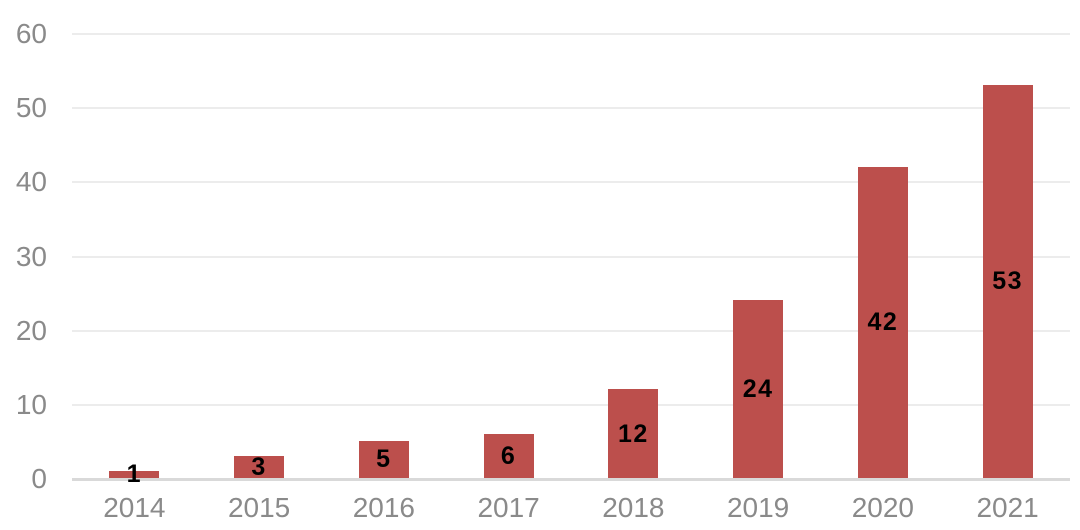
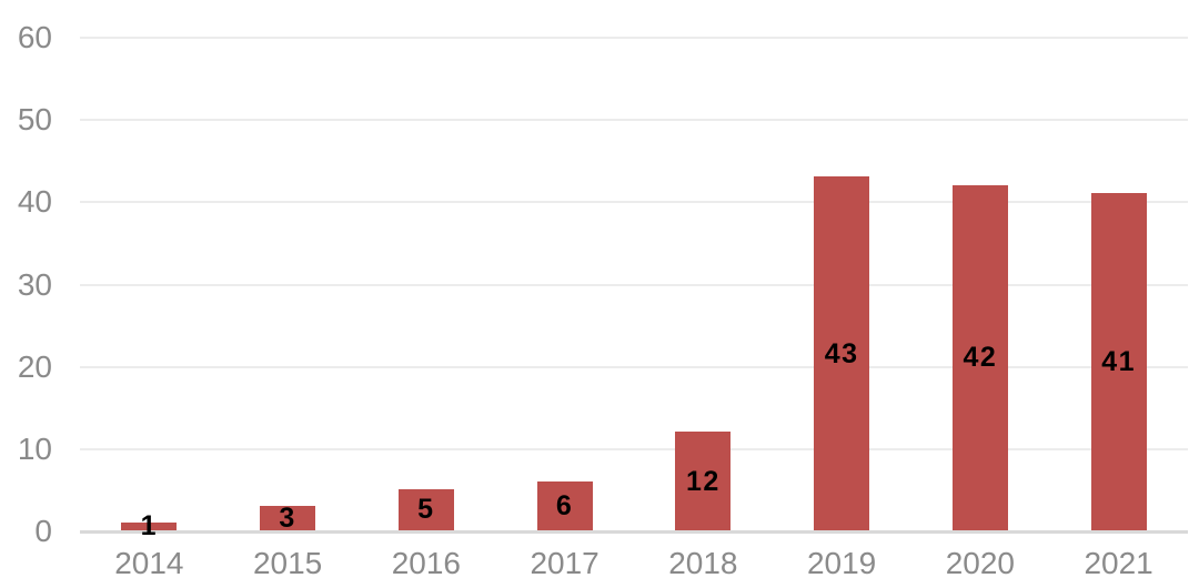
2019: 24 -> 43
2021: 53 -> 41
